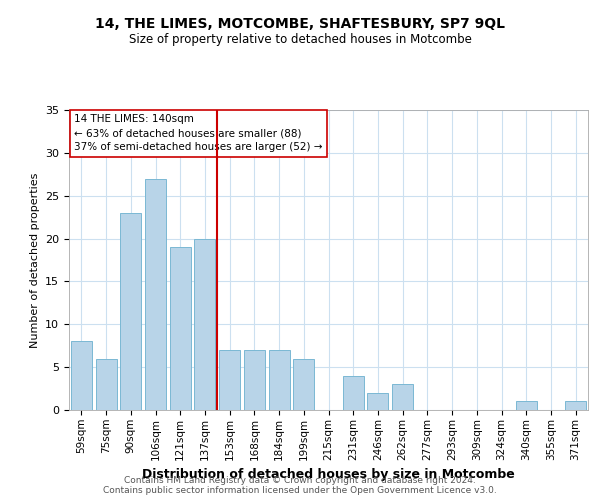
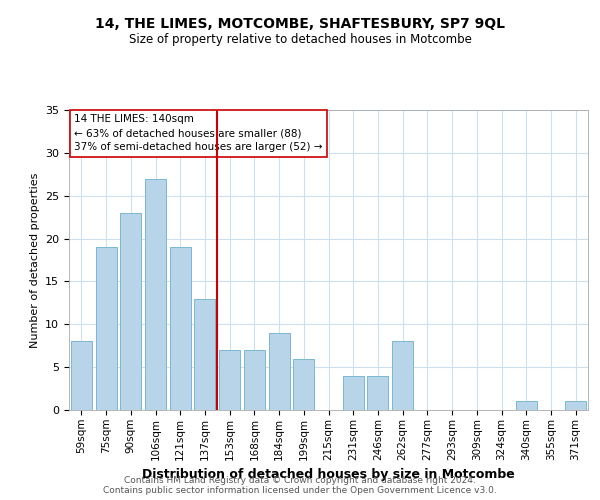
75sqm: 6 -> 19
137sqm: 20 -> 13
184sqm: 7 -> 9
246sqm: 2 -> 4
262sqm: 3 -> 8
